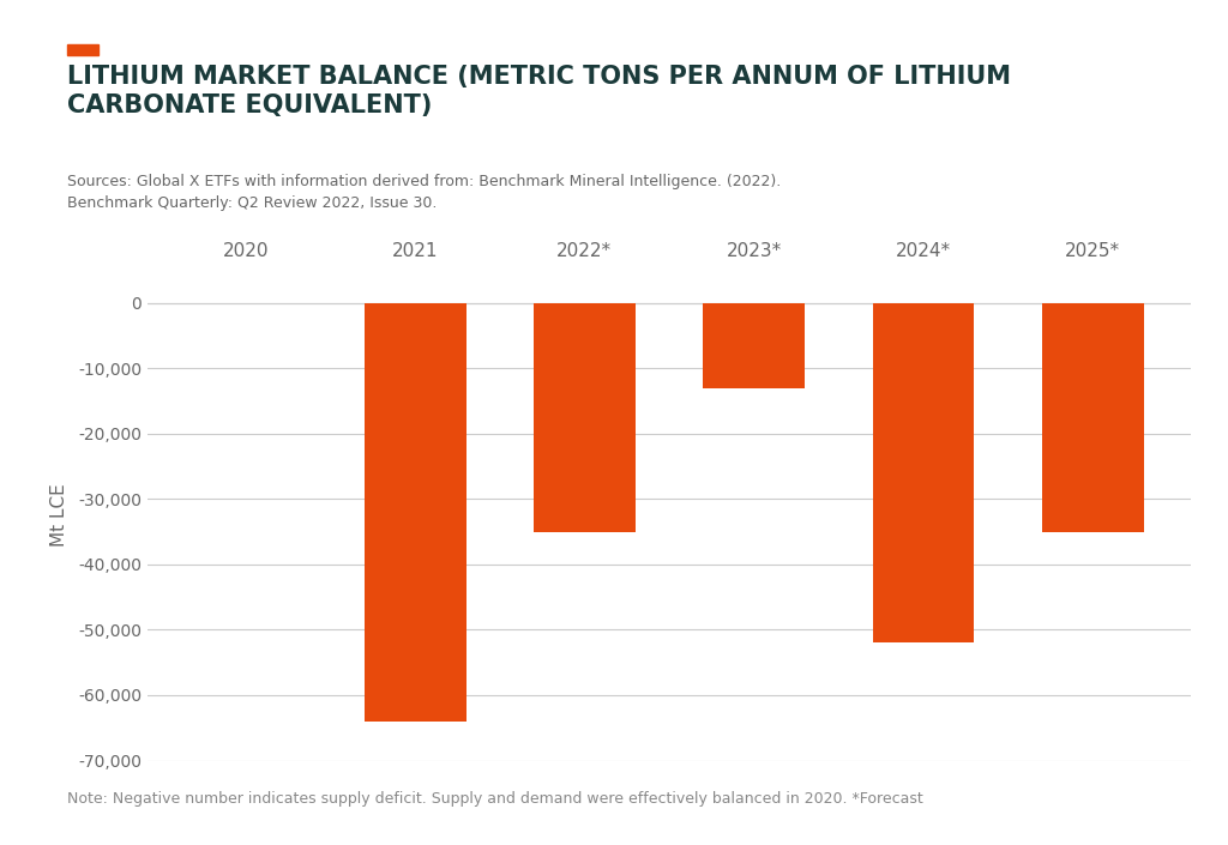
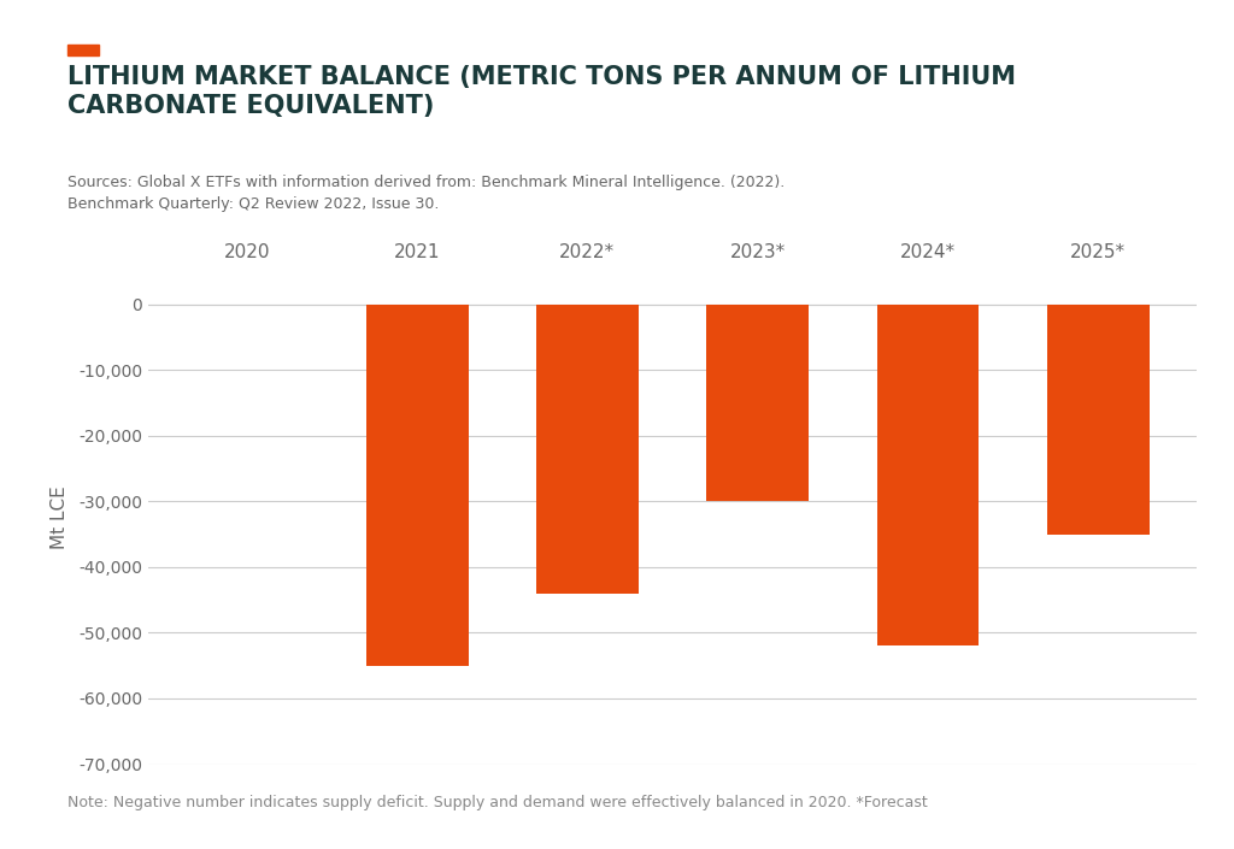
2021: -64,000 -> -55,000
2022*: -35,000 -> -44,000
2023*: -13,000 -> -30,000
